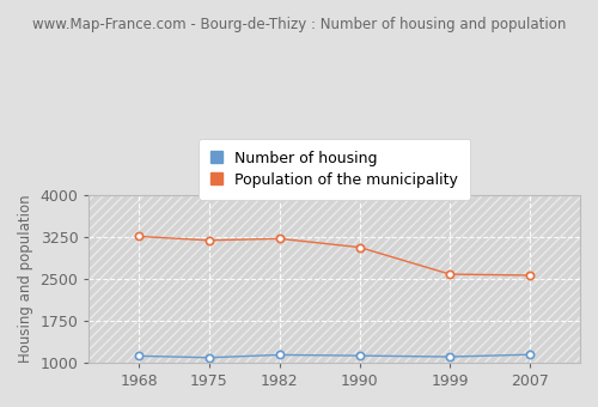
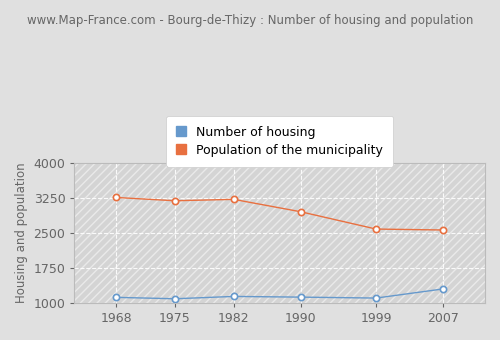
Population of the municipality/1990: 3060 -> 2950
Number of housing/2007: 1140 -> 1300
